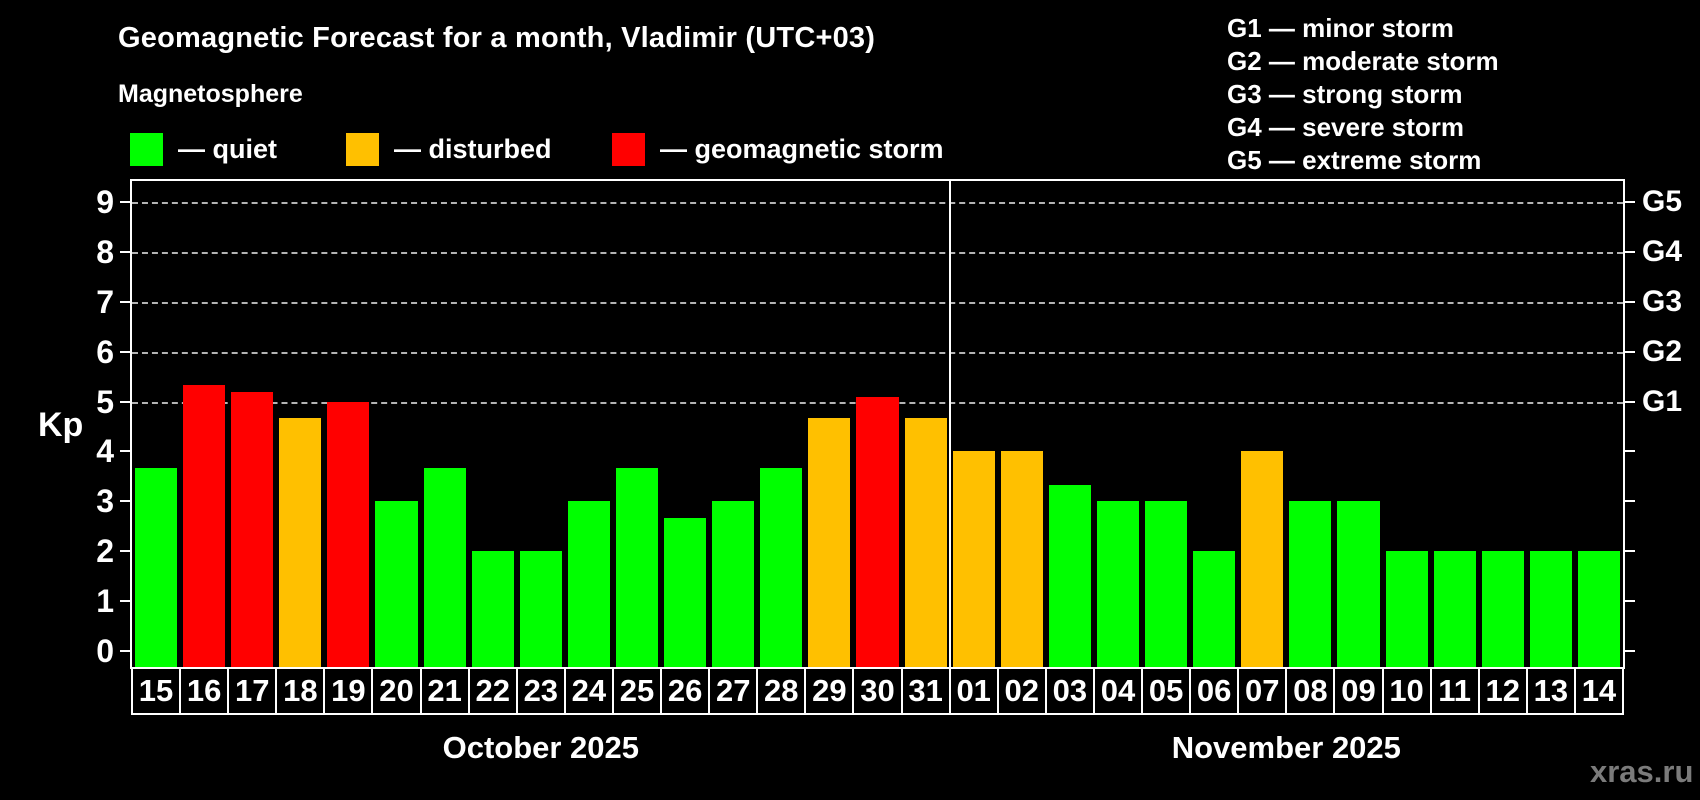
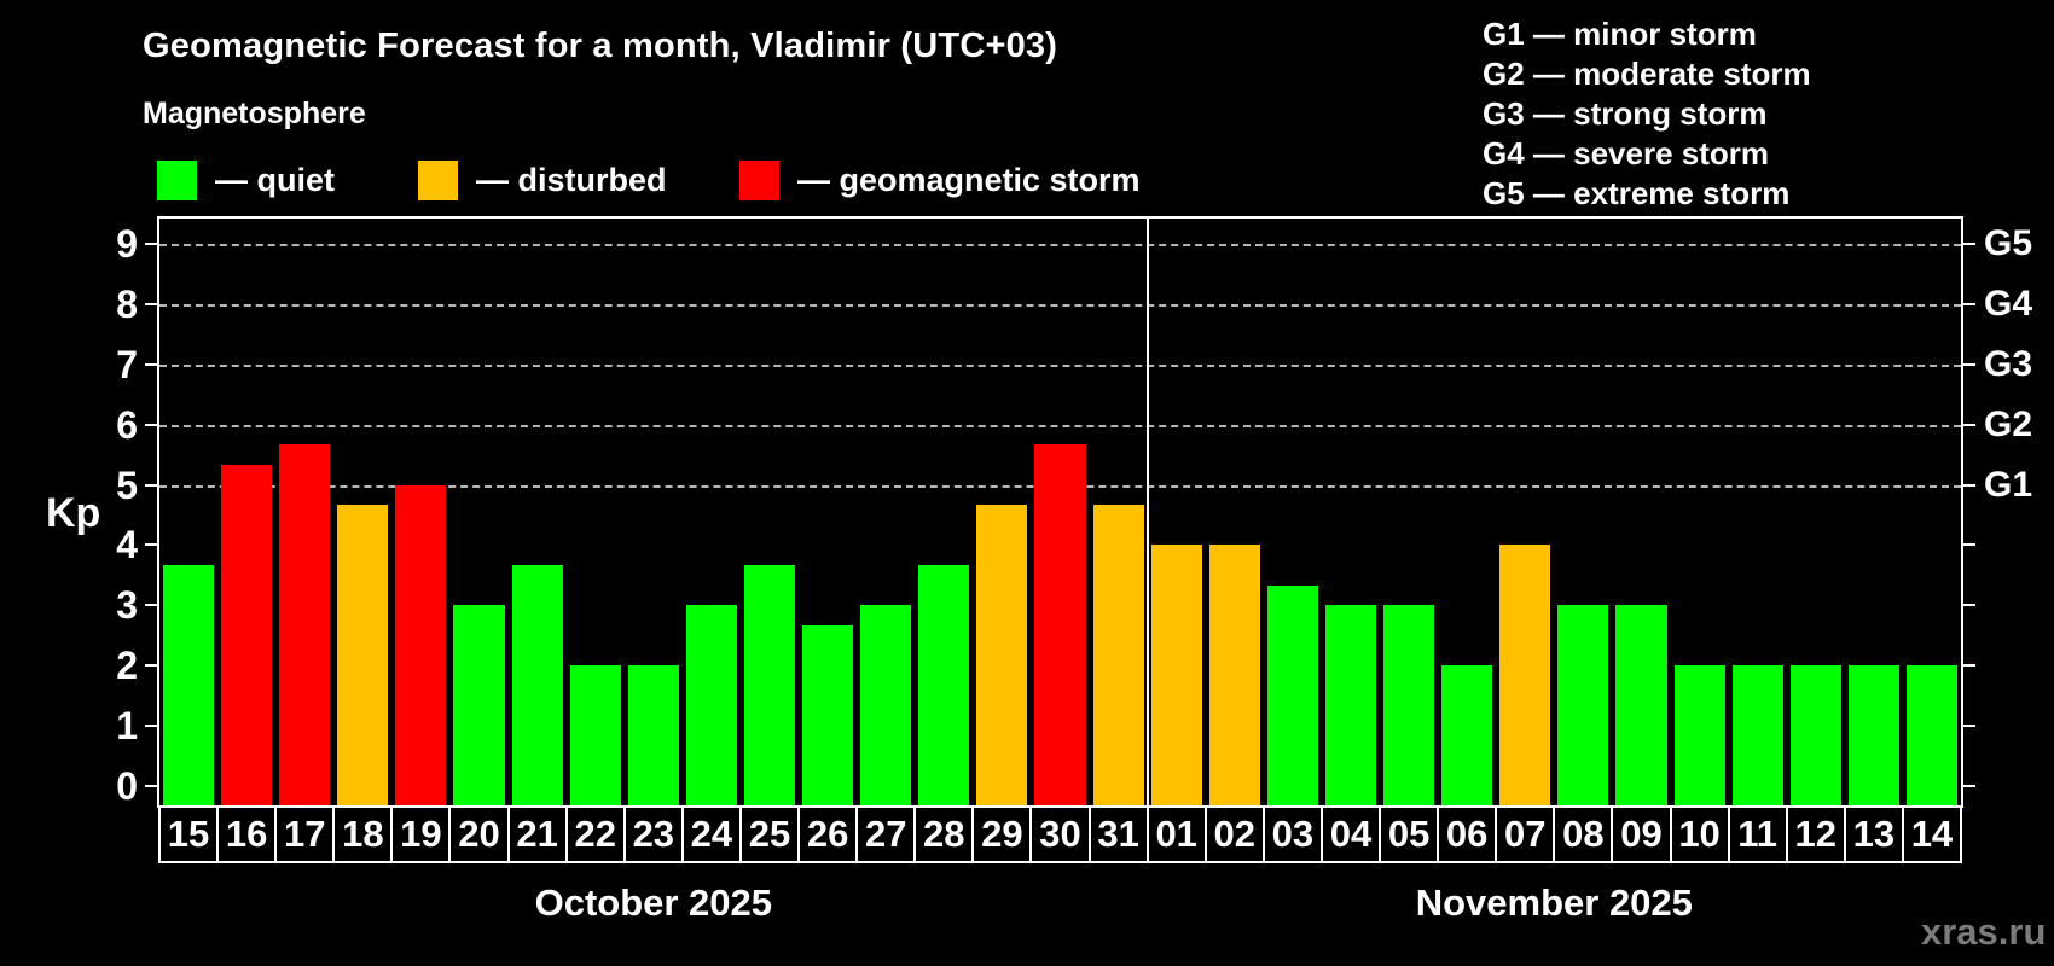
17: 5.2 -> 5.7
30: 5.1 -> 5.7
